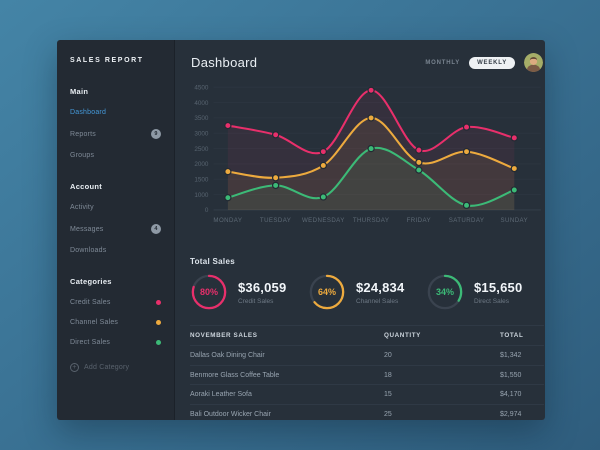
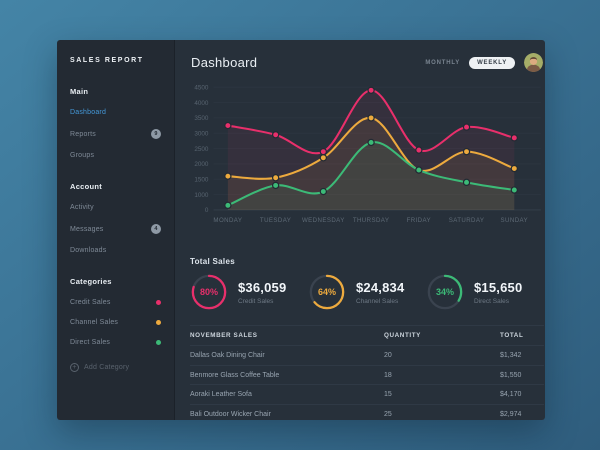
Channel Sales/MONDAY: 1800 -> 1600
Direct Sales/MONDAY: 800 -> 300
Channel Sales/WEDNESDAY: 2000 -> 2200
Direct Sales/WEDNESDAY: 800 -> 1100
Direct Sales/THURSDAY: 2500 -> 2700
Channel Sales/FRIDAY: 2000 -> 1800
Direct Sales/SATURDAY: 300 -> 1400
